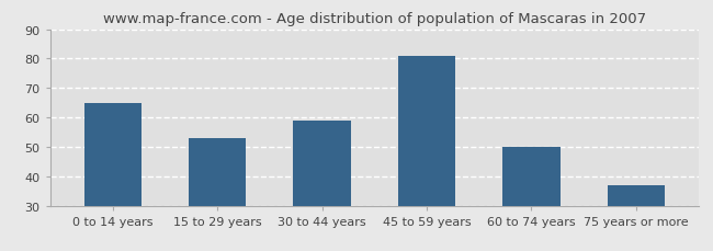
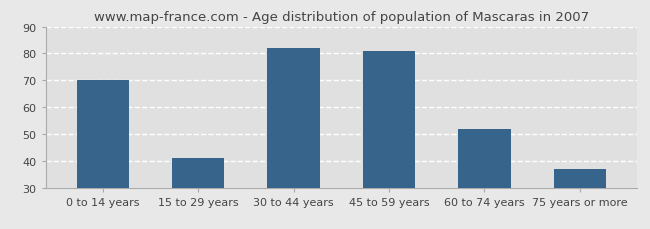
0 to 14 years: 65 -> 70
15 to 29 years: 53 -> 41
30 to 44 years: 59 -> 82
60 to 74 years: 50 -> 52
